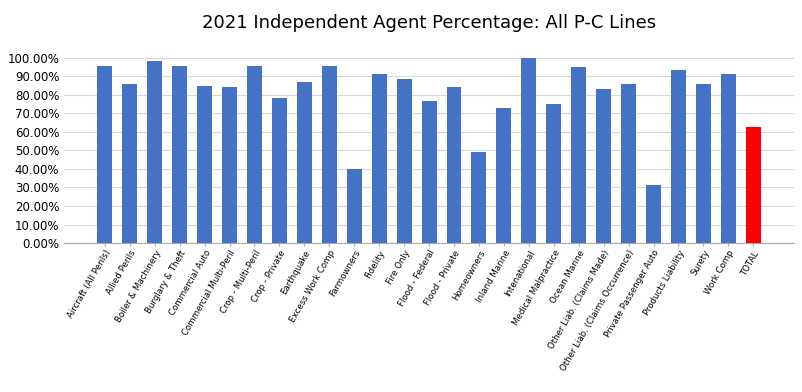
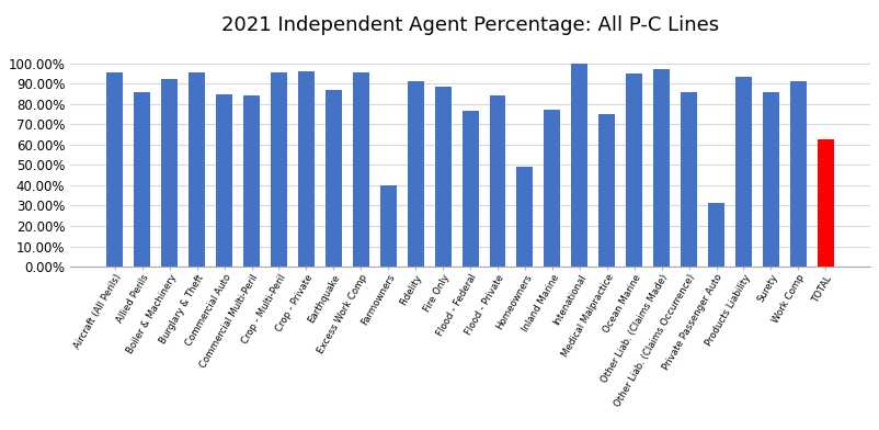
Boiler & Machinery: 98% -> 92%
Crop - Private: 78% -> 96%
Inland Marine: 73% -> 77%
Other Liab. (Claims Made): 83% -> 97%
